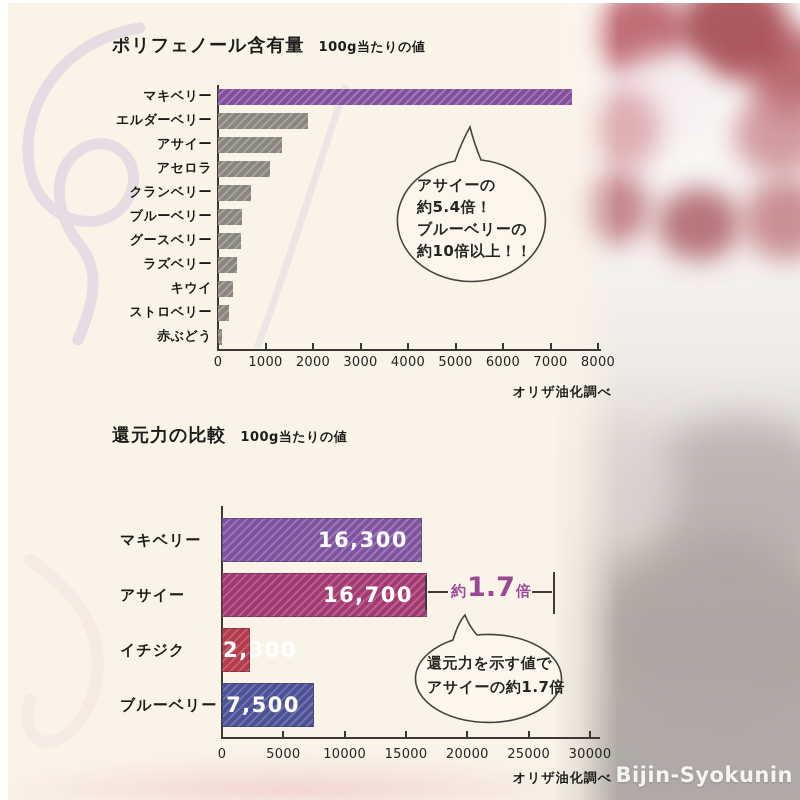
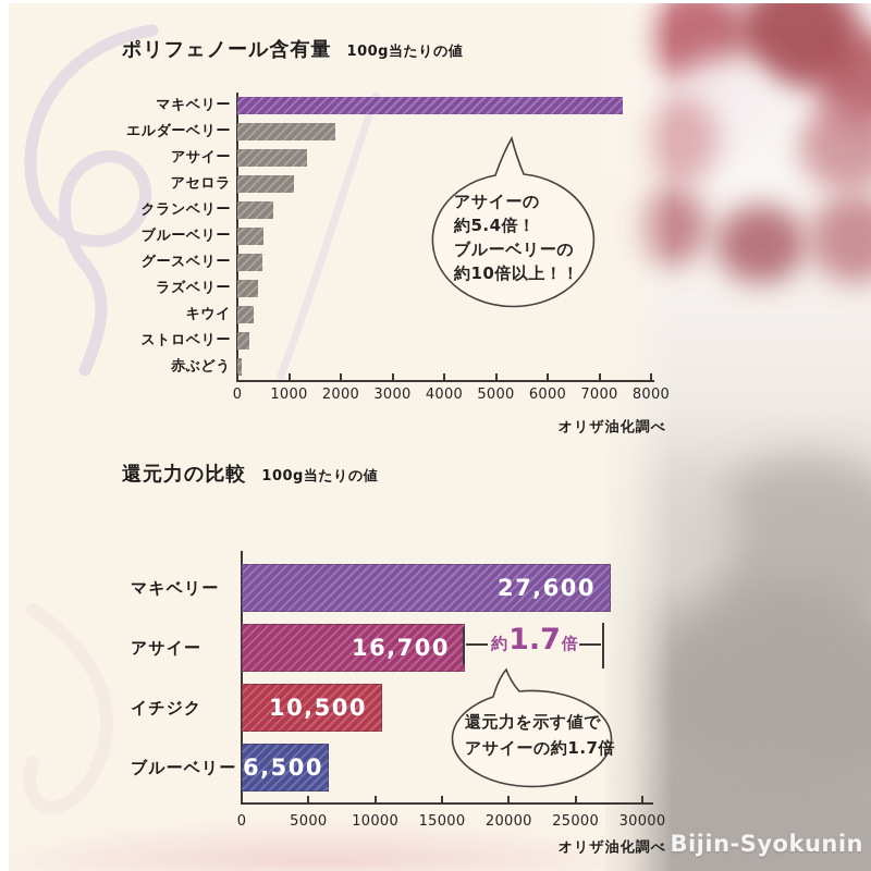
還元力の比較/マキベリー: 16,300 -> 27,600
還元力の比較/イチジク: 2,300 -> 10,500
還元力の比較/ブルーベリー: 7,500 -> 6,500
